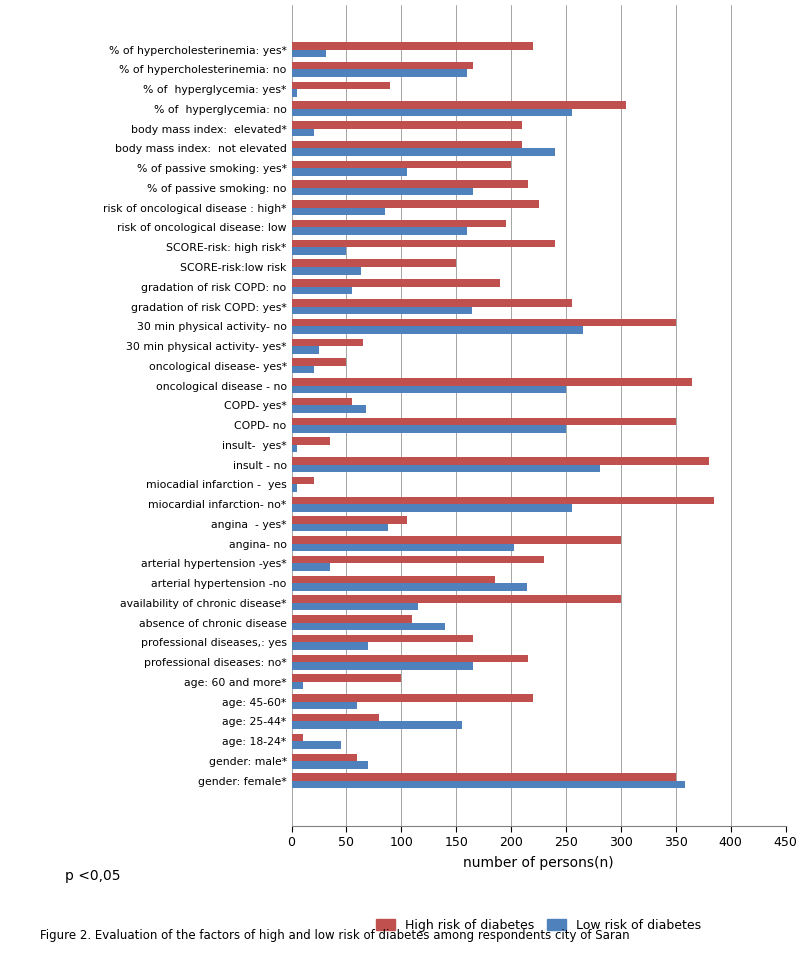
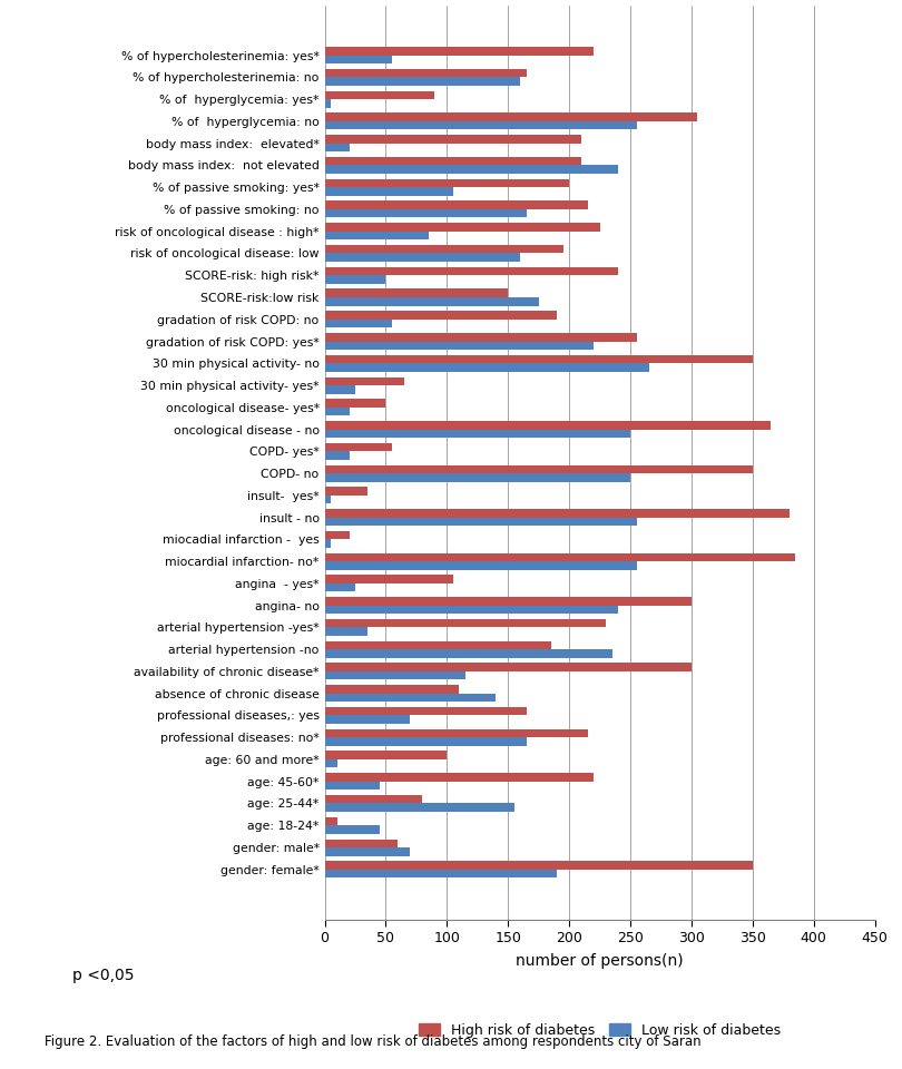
Low risk of diabetes/% of hypercholesterinemia: yes*: 31 -> 55
Low risk of diabetes/SCORE-risk:low risk: 63 -> 175
Low risk of diabetes/gradation of risk COPD: yes*: 164 -> 220
Low risk of diabetes/COPD- yes*: 68 -> 20
Low risk of diabetes/insult - no: 281 -> 255
Low risk of diabetes/angina - yes*: 88 -> 25
Low risk of diabetes/angina- no: 203 -> 240
Low risk of diabetes/arterial hypertension -no: 214 -> 235
Low risk of diabetes/age: 45-60*: 60 -> 45
Low risk of diabetes/gender: female*: 358 -> 190
